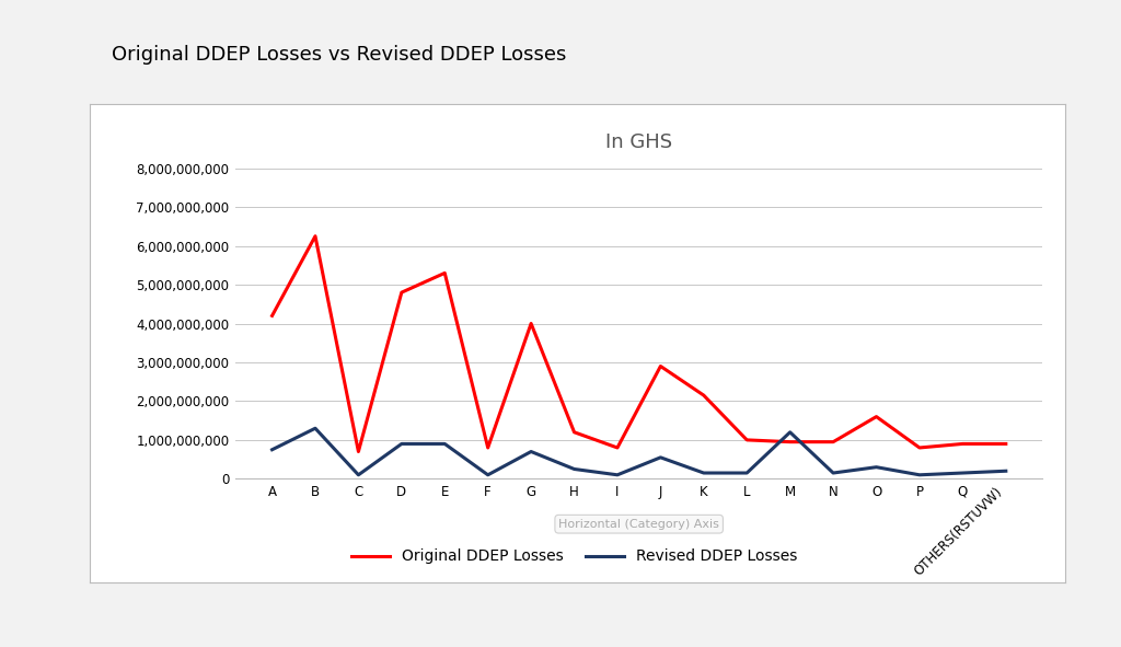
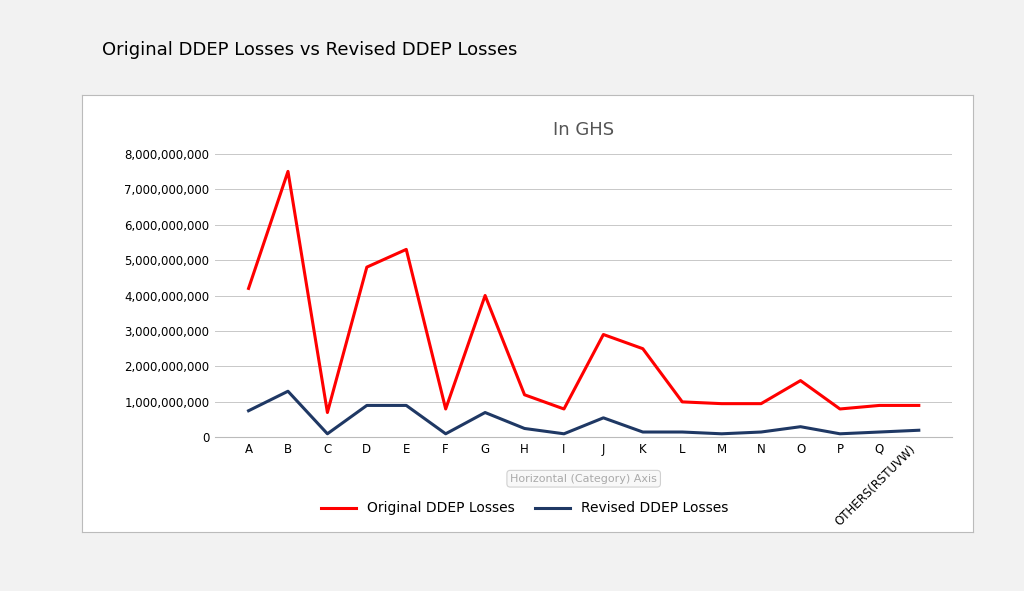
Original DDEP Losses/B: 6,250,000,000 -> 7,500,000,000
Original DDEP Losses/K: 2,150,000,000 -> 2,500,000,000
Revised DDEP Losses/M: 1,200,000,000 -> 100,000,000
